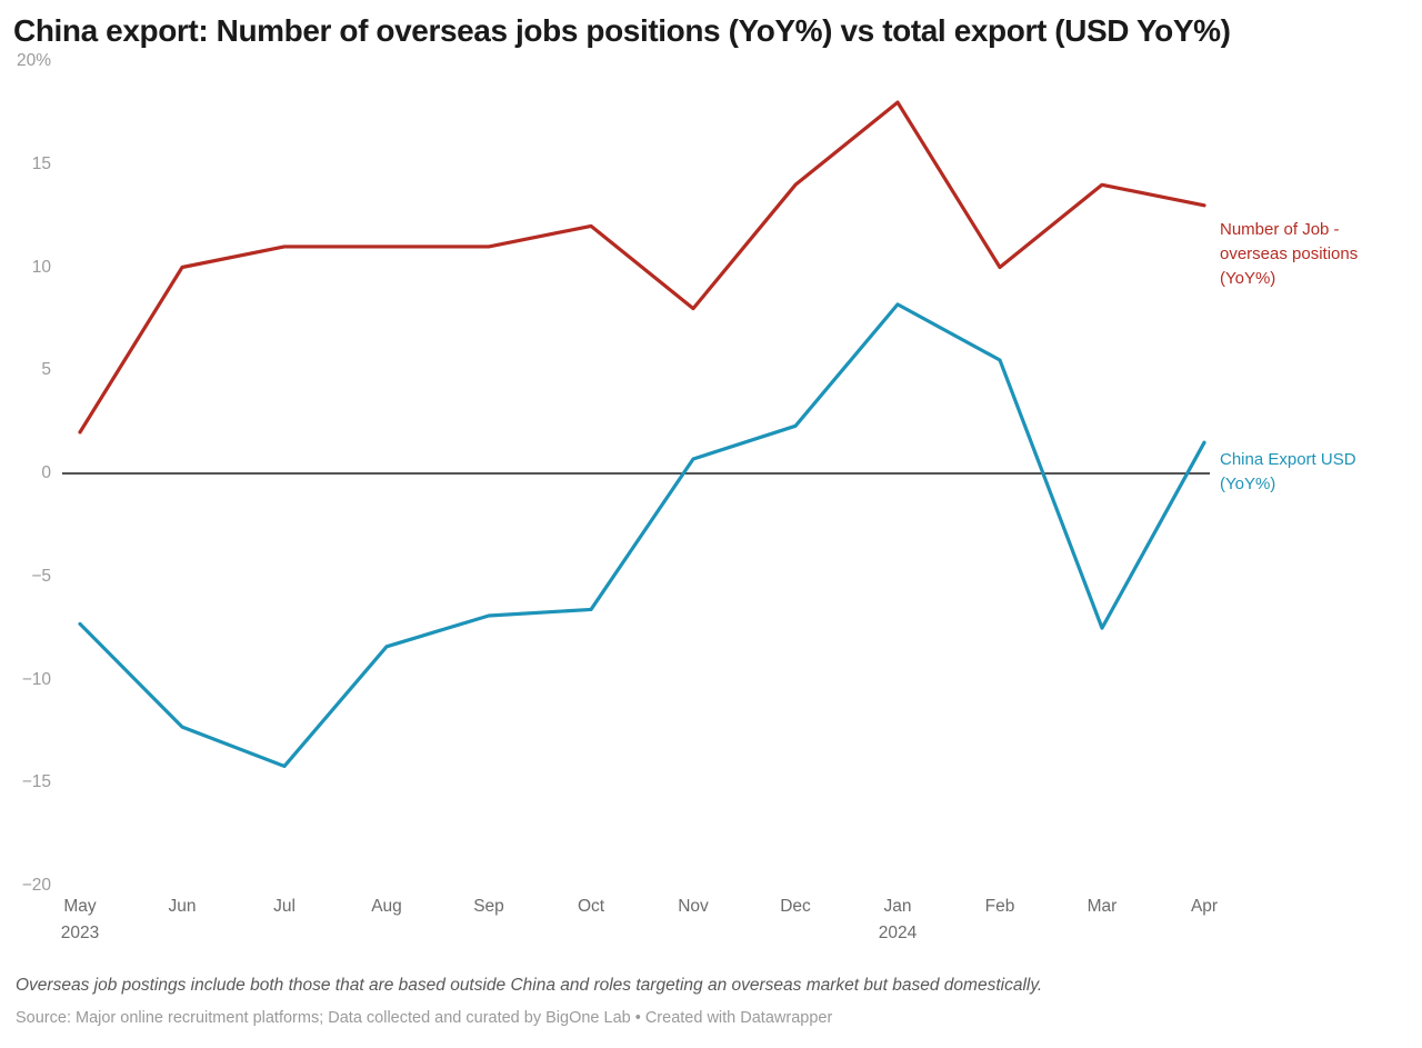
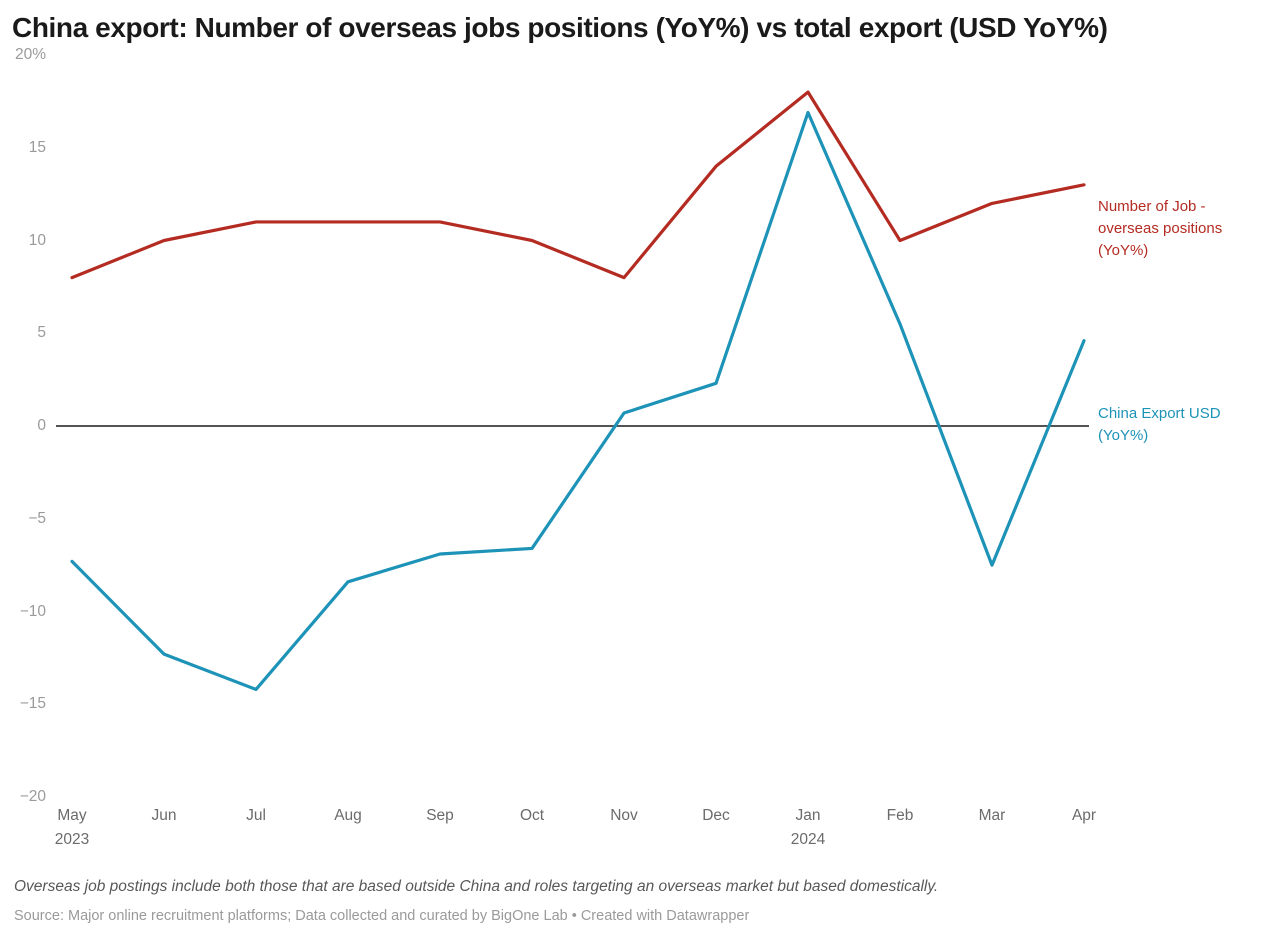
Number of Job - overseas positions (YoY%)/May: 2% -> 8%
Number of Job - overseas positions (YoY%)/Oct: 12% -> 10%
China Export USD (YoY%)/Jan: 8.2% -> 16.9%
Number of Job - overseas positions (YoY%)/Mar: 14% -> 12%
China Export USD (YoY%)/Apr: 1.5% -> 4.6%
